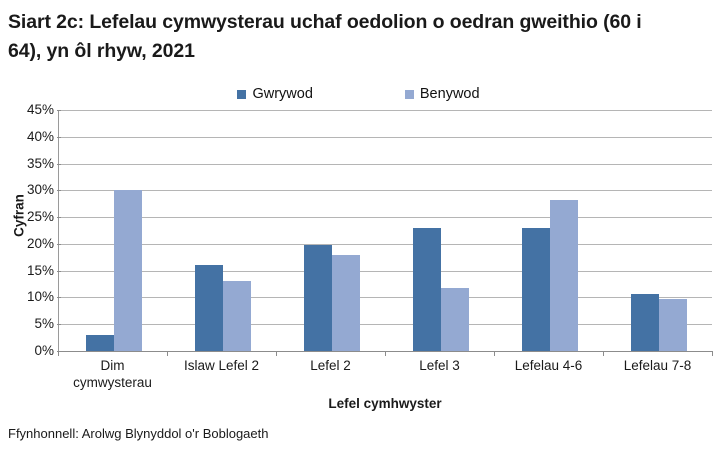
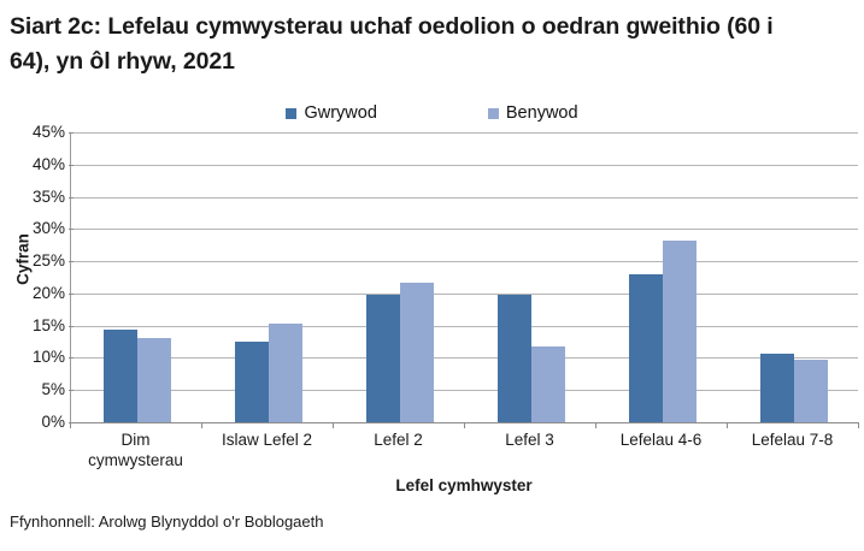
Gwrywod/Dim cymwysterau: 3% -> 14%
Benywod/Dim cymwysterau: 30% -> 13%
Gwrywod/Islaw Lefel 2: 16% -> 13%
Benywod/Islaw Lefel 2: 13% -> 15%
Benywod/Lefel 2: 18% -> 22%
Gwrywod/Lefel 3: 23% -> 20%
